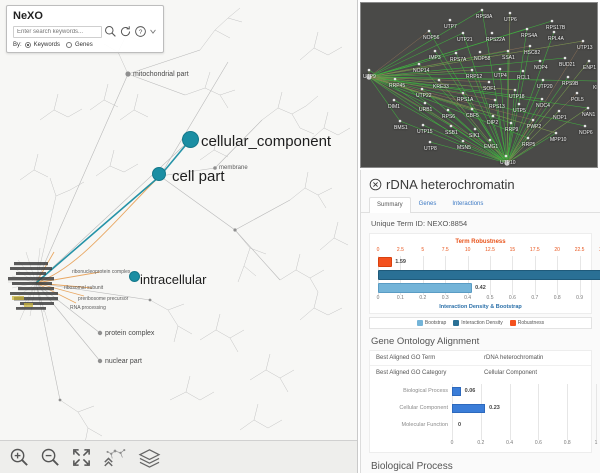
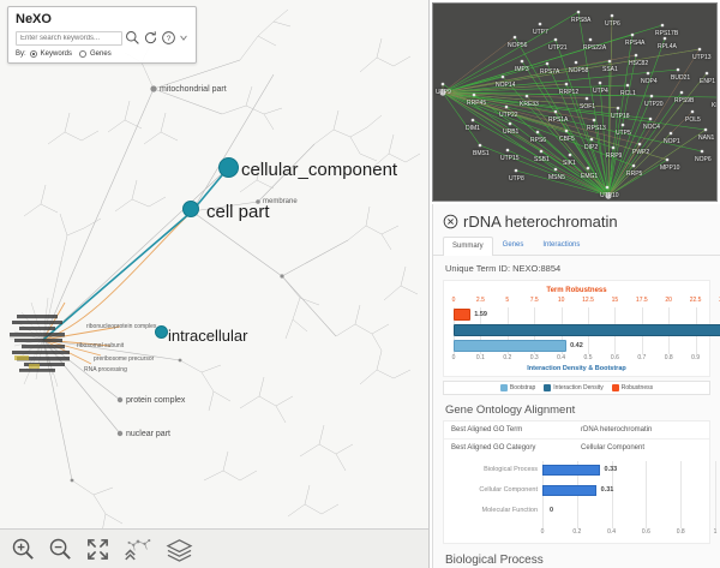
Gene Ontology Alignment/Biological Process: 0.06 -> 0.33
Gene Ontology Alignment/Cellular Component: 0.23 -> 0.31
